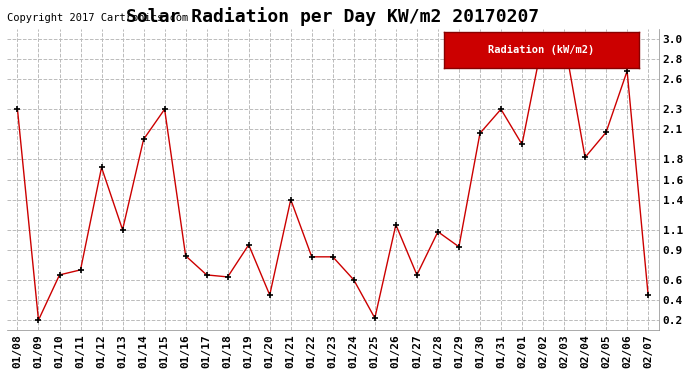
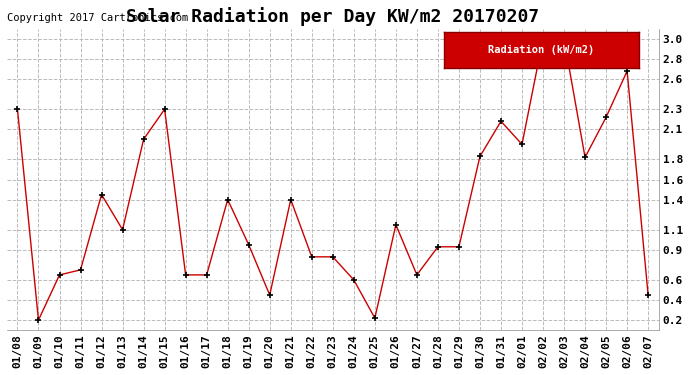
01/12: 1.72 -> 1.45
01/16: 0.84 -> 0.65
01/18: 0.63 -> 1.40
01/28: 1.08 -> 0.93
01/30: 2.06 -> 1.83
01/31: 2.30 -> 2.18
02/05: 2.07 -> 2.22
